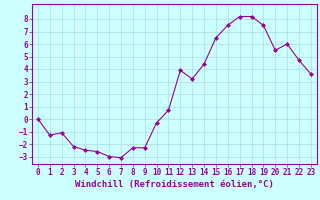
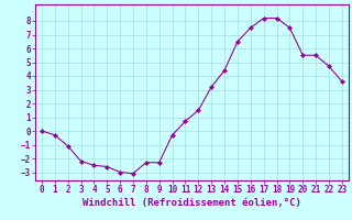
1: -1.3 -> -0.3
12: 3.9 -> 1.5
21: 6.0 -> 5.5
